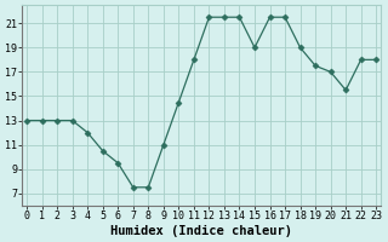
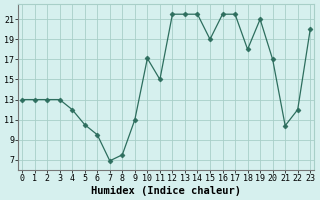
7: 7.5 -> 6.9
10: 14.5 -> 17.1
11: 18.0 -> 15.0
18: 19.0 -> 18.0
19: 17.5 -> 21.0
21: 15.5 -> 10.4
22: 18.0 -> 12.0
23: 18.0 -> 20.0
